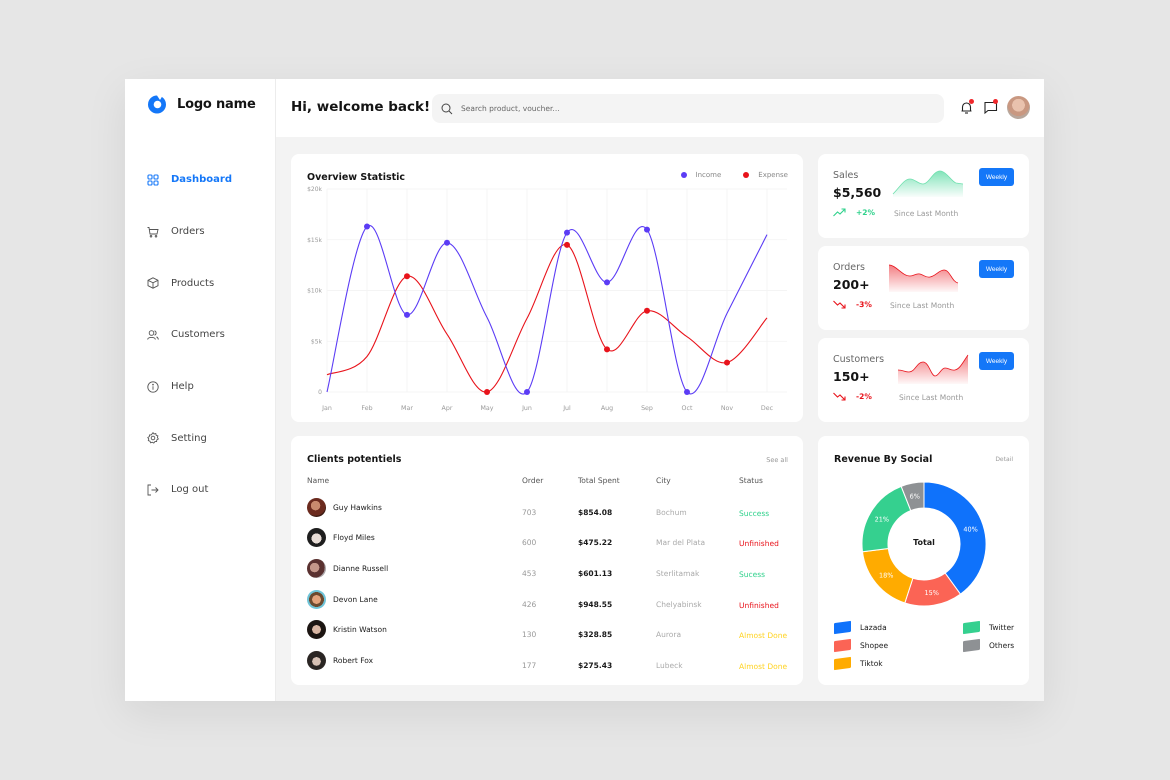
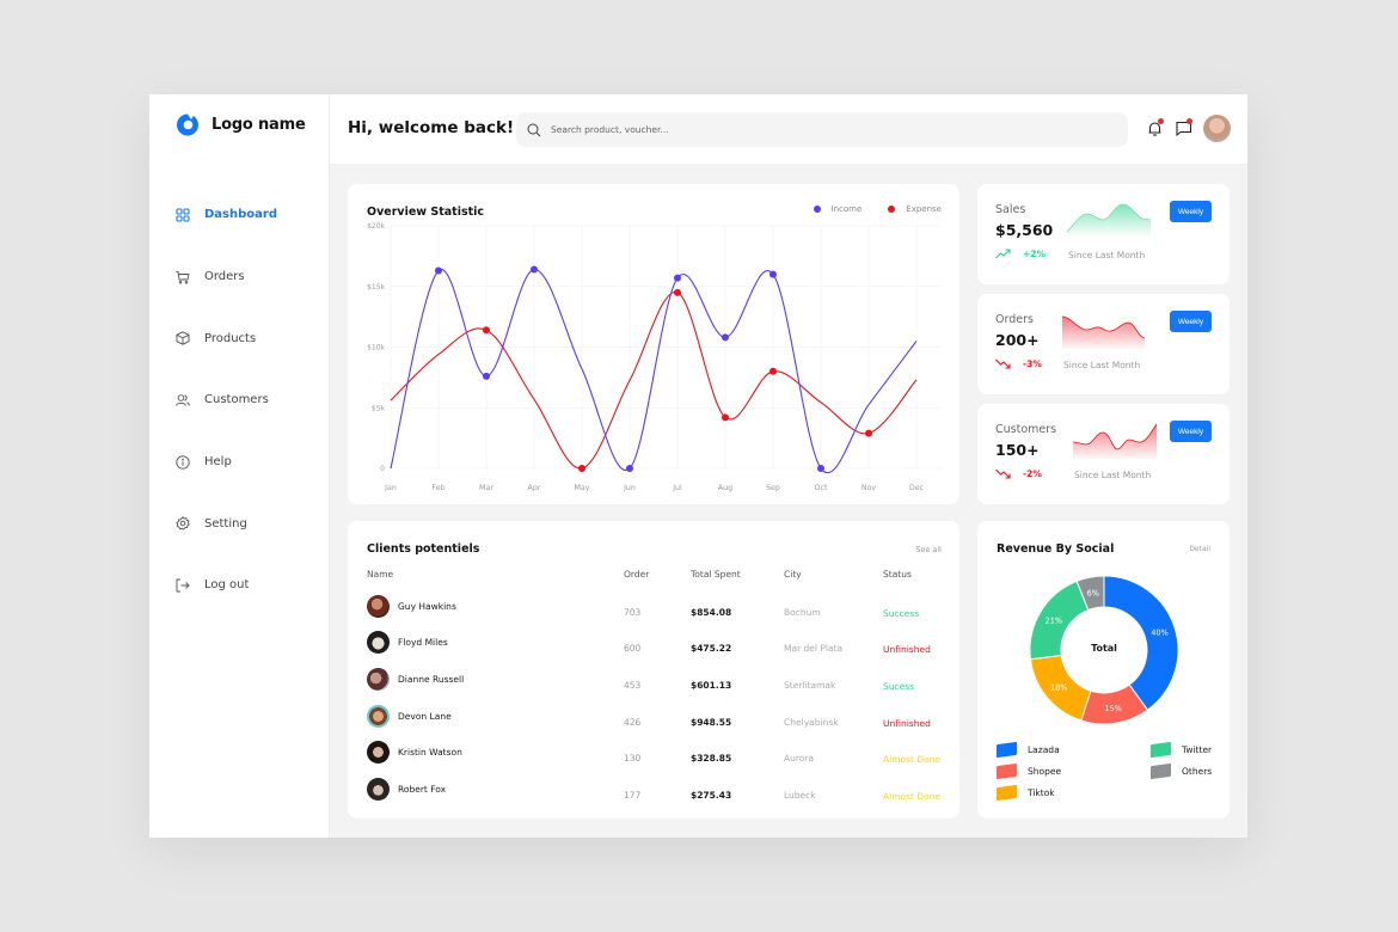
Expense/Jan: $1.7k -> $5.6k
Expense/Feb: $3.5k -> $9.4k
Income/Apr: $14.7k -> $16.4k
Income/Dec: $15.5k -> $10.5k
